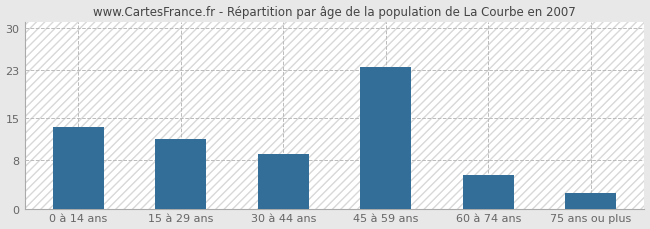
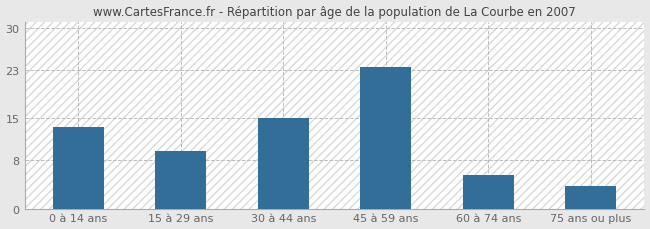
15 à 29 ans: 11.5 -> 9.6
30 à 44 ans: 9.0 -> 15.0
75 ans ou plus: 2.5 -> 3.8
